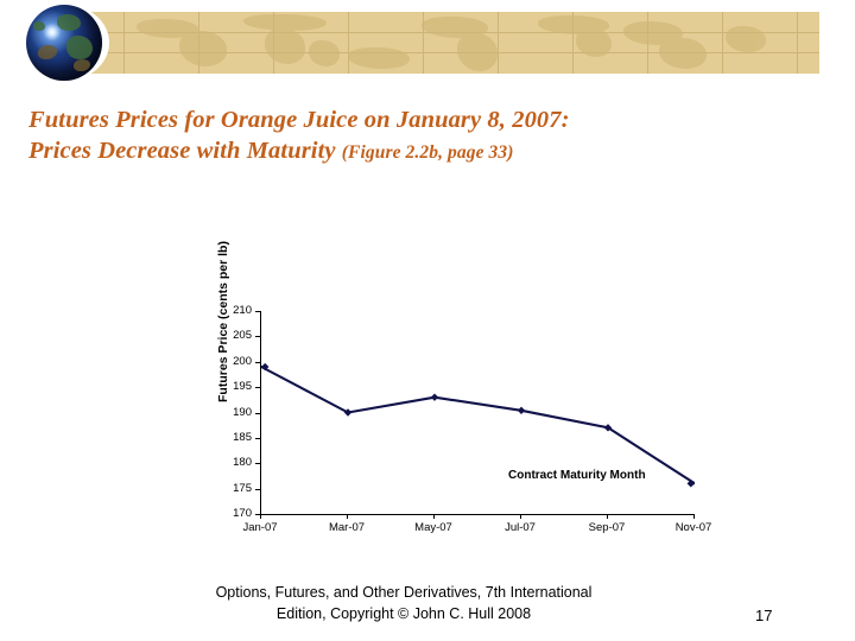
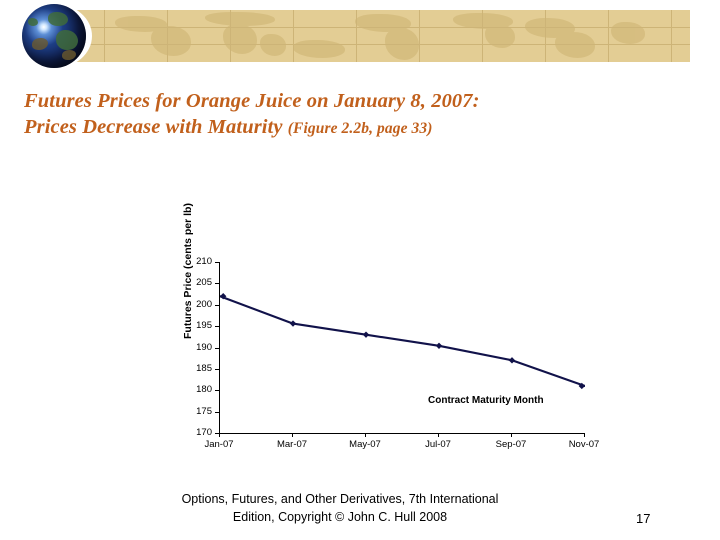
Jan-07: 199 -> 202
Mar-07: 190 -> 196
Nov-07: 176 -> 181
